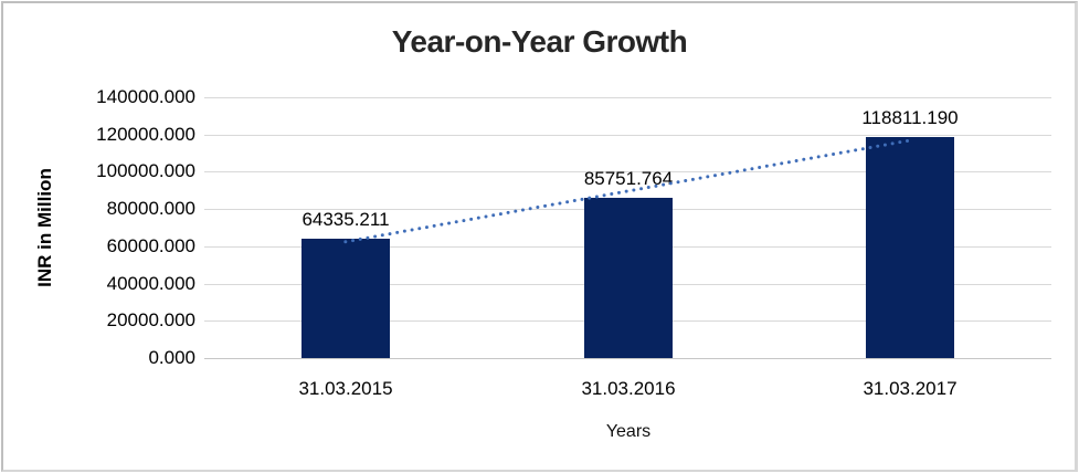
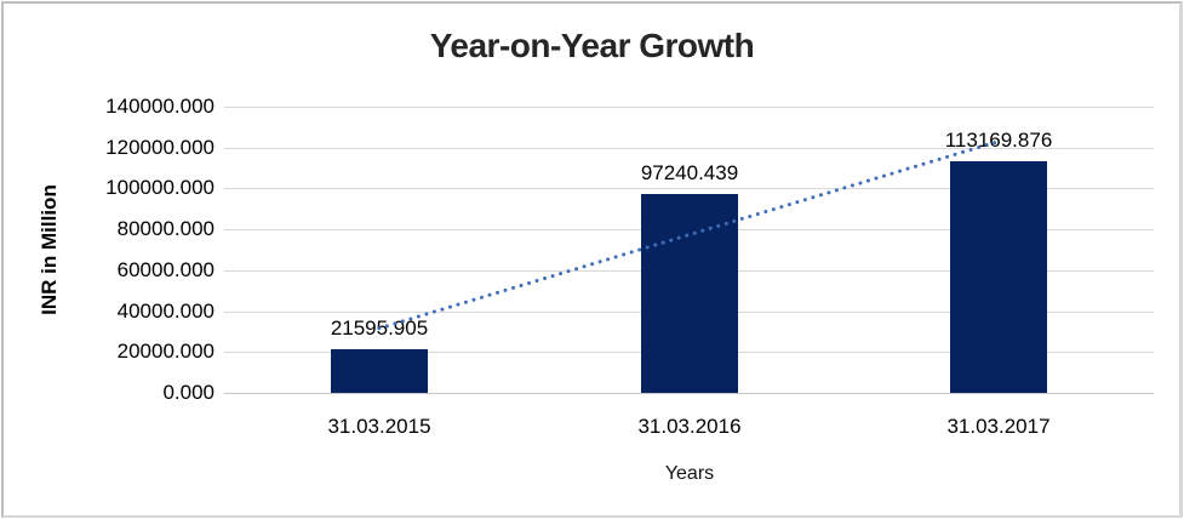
31.03.2015: 64335.211 -> 21595.905
31.03.2016: 85751.764 -> 97240.439
31.03.2017: 118811.190 -> 113169.876
